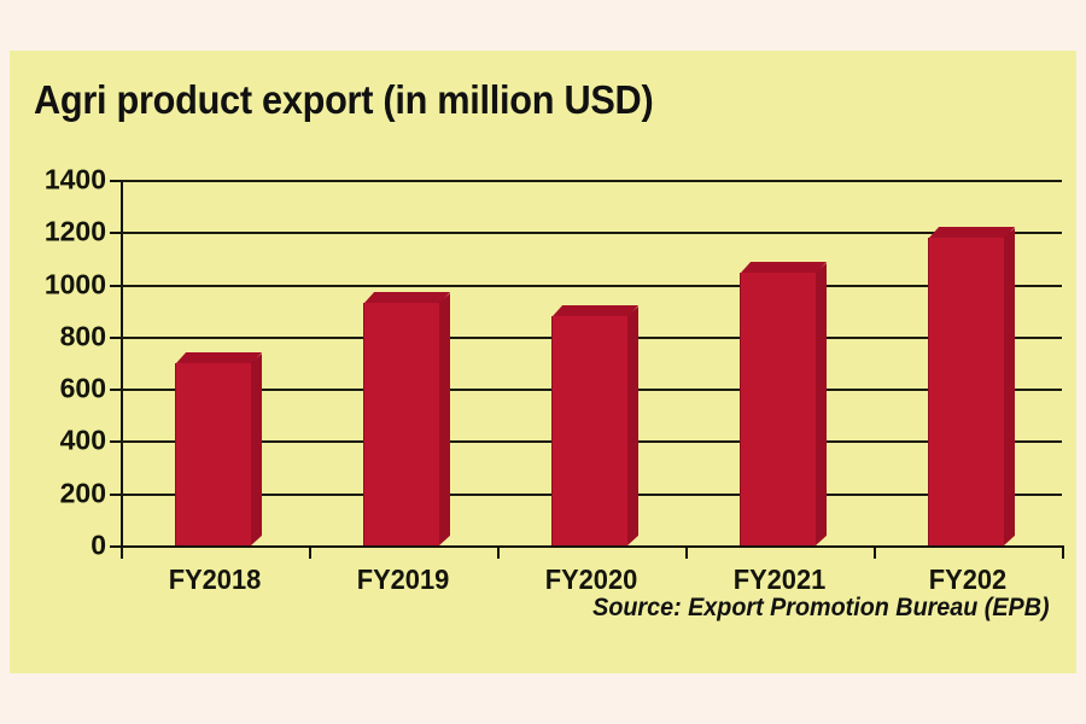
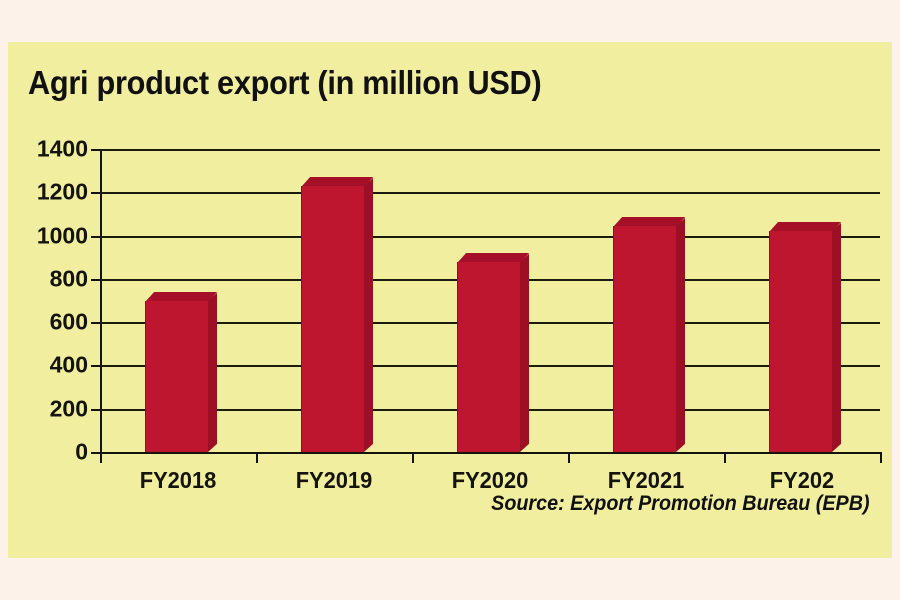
FY2019: 930 -> 1230
FY202: 1180 -> 1020
